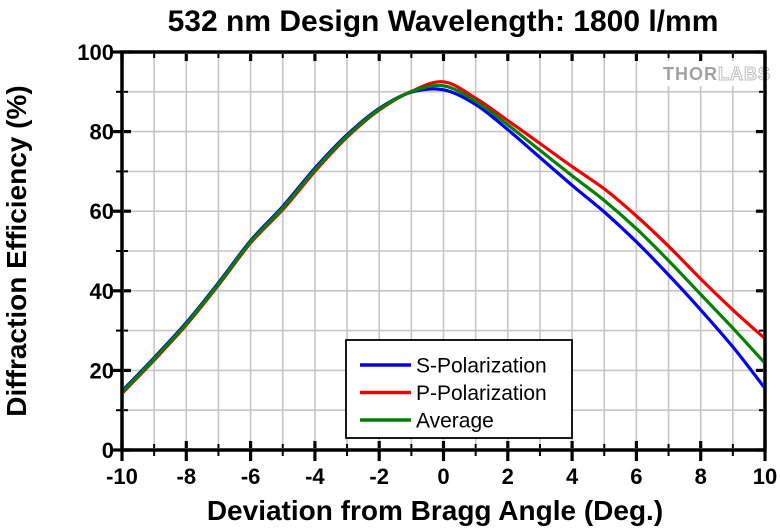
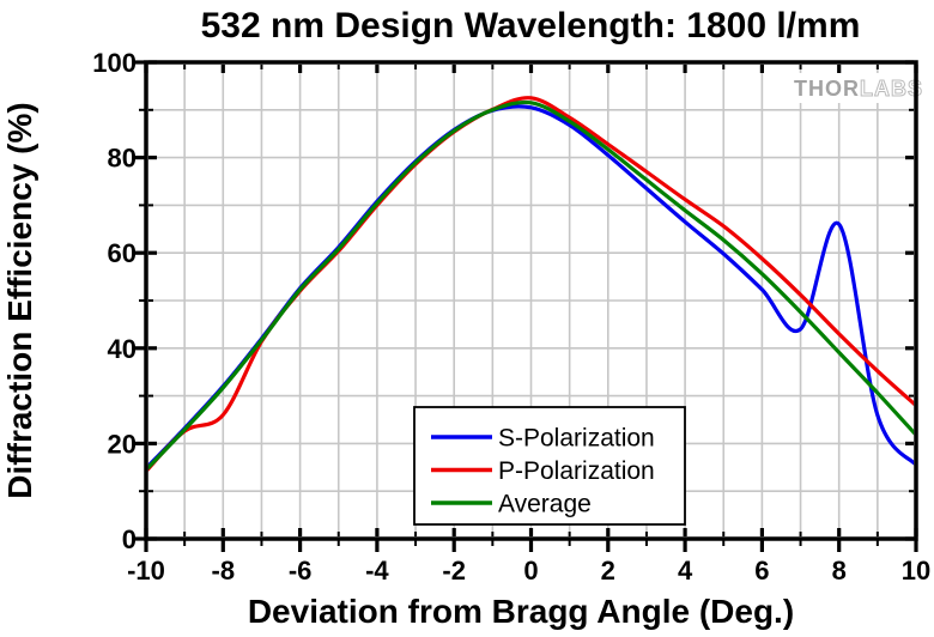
P-Polarization/-8: 31 -> 26
S-Polarization/8: 35 -> 66
